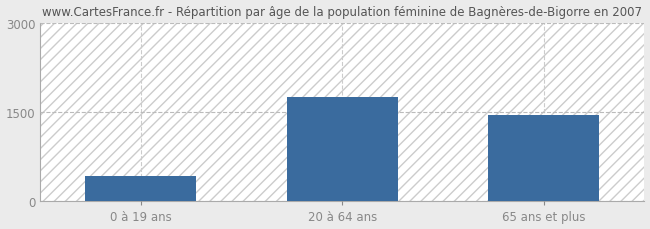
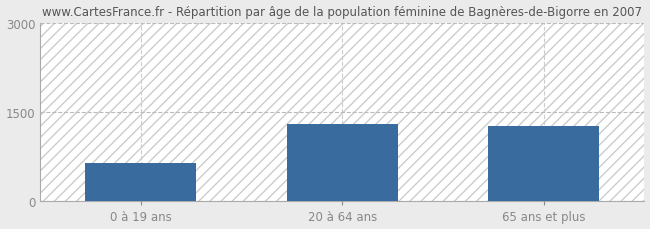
0 à 19 ans: 430 -> 640
20 à 64 ans: 1750 -> 1300
65 ans et plus: 1460 -> 1260
